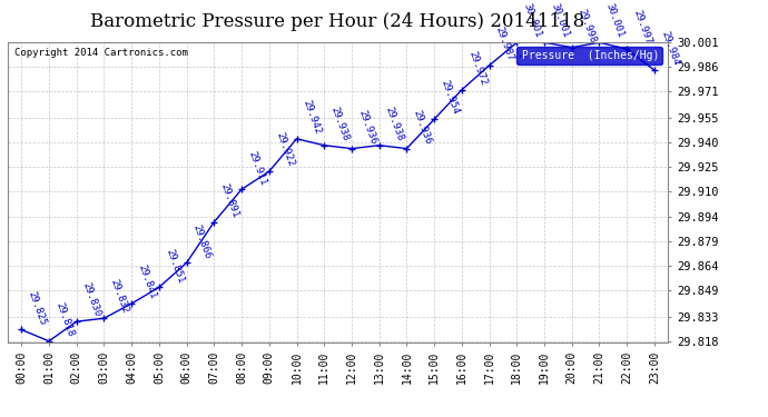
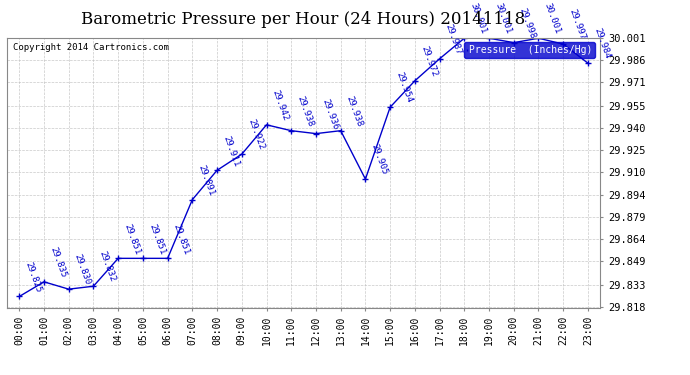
01:00: 29.818 -> 29.835
04:00: 29.841 -> 29.851
06:00: 29.866 -> 29.851
14:00: 29.936 -> 29.905
